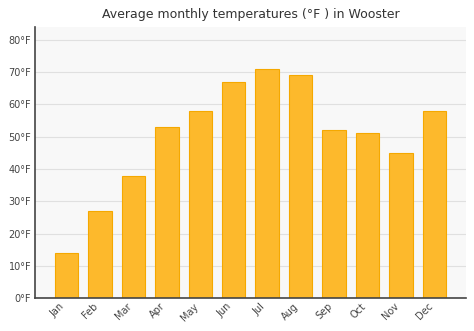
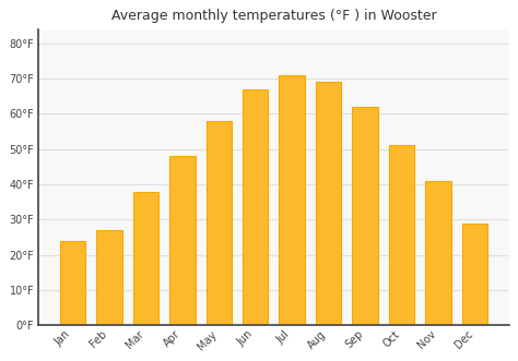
Jan: 14°F -> 24°F
Apr: 53°F -> 48°F
Sep: 52°F -> 62°F
Nov: 45°F -> 41°F
Dec: 58°F -> 29°F
